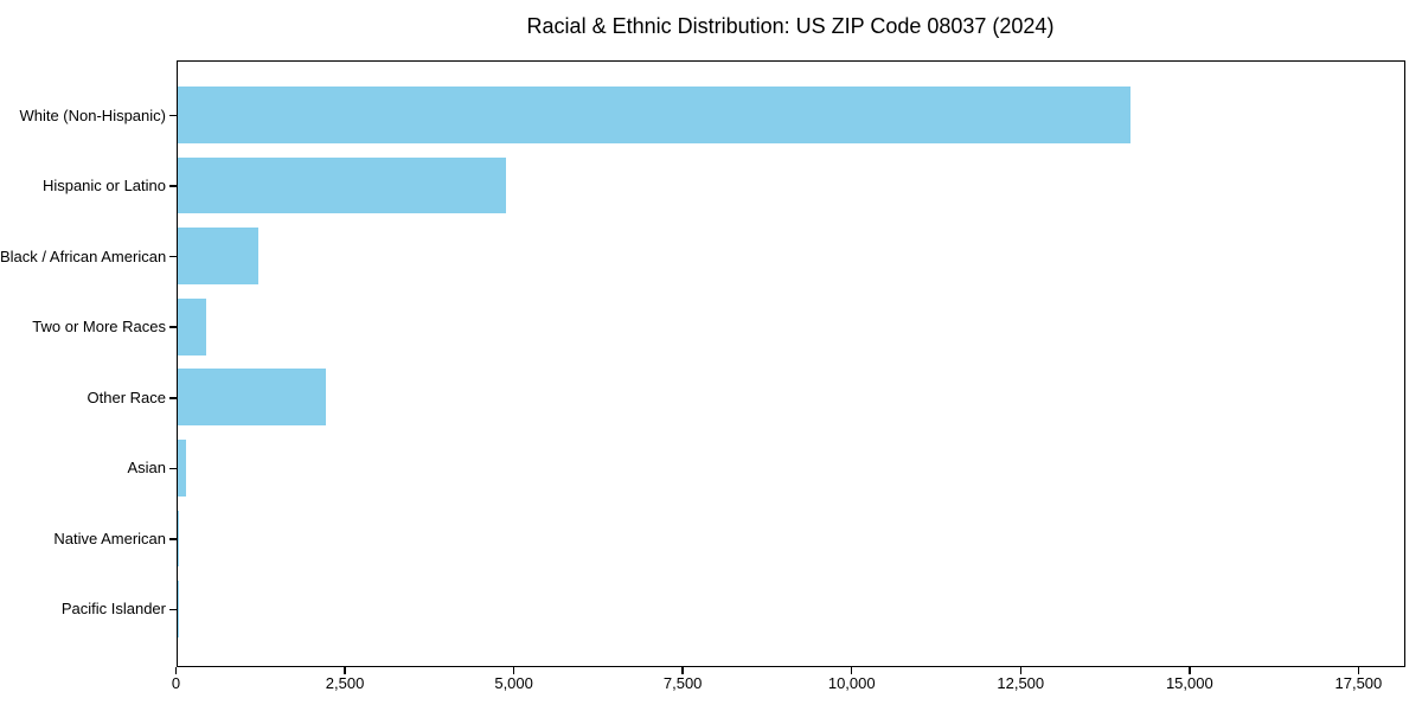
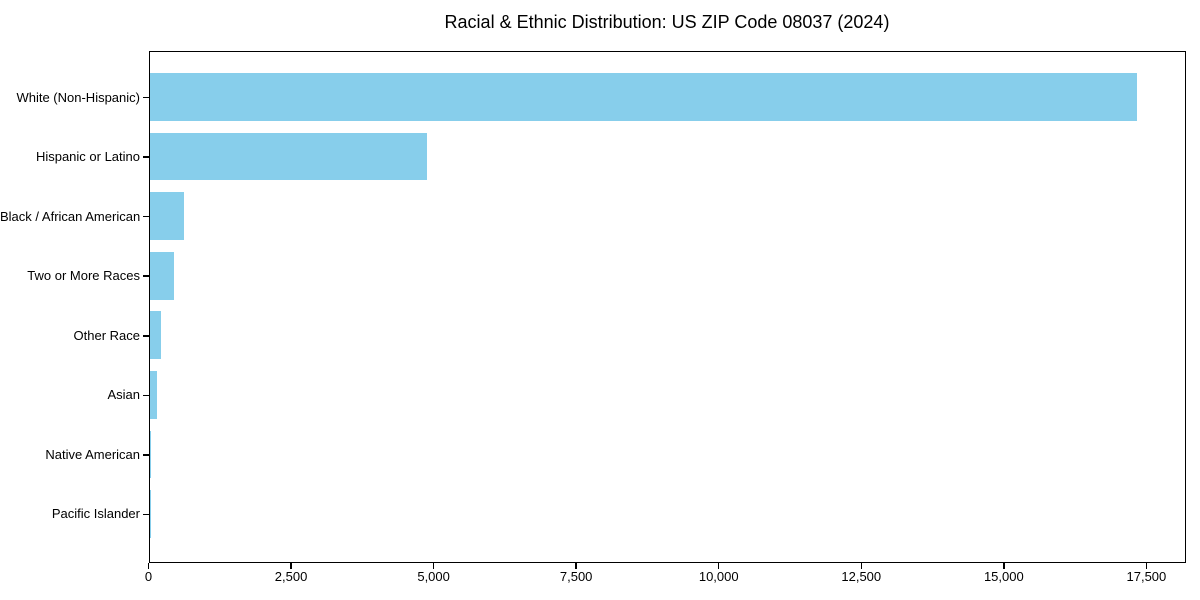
White (Non-Hispanic): 14100 -> 17300
Black / African American: 1200 -> 600
Other Race: 2200 -> 200
